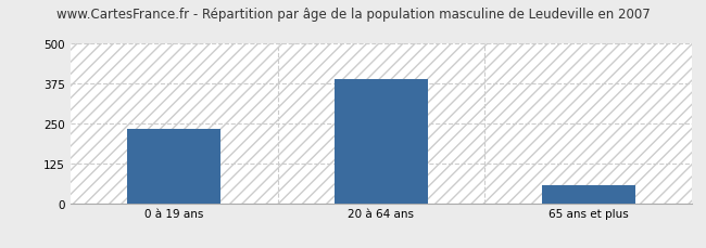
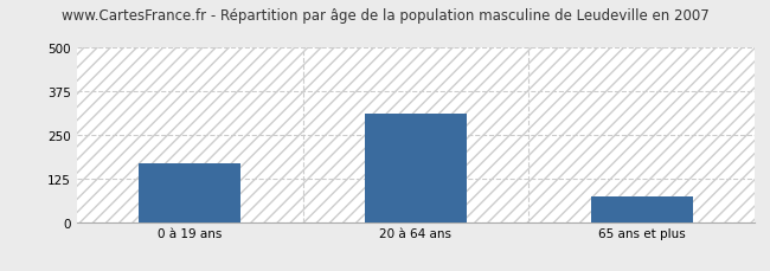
0 à 19 ans: 232 -> 170
20 à 64 ans: 390 -> 310
65 ans et plus: 55 -> 75
